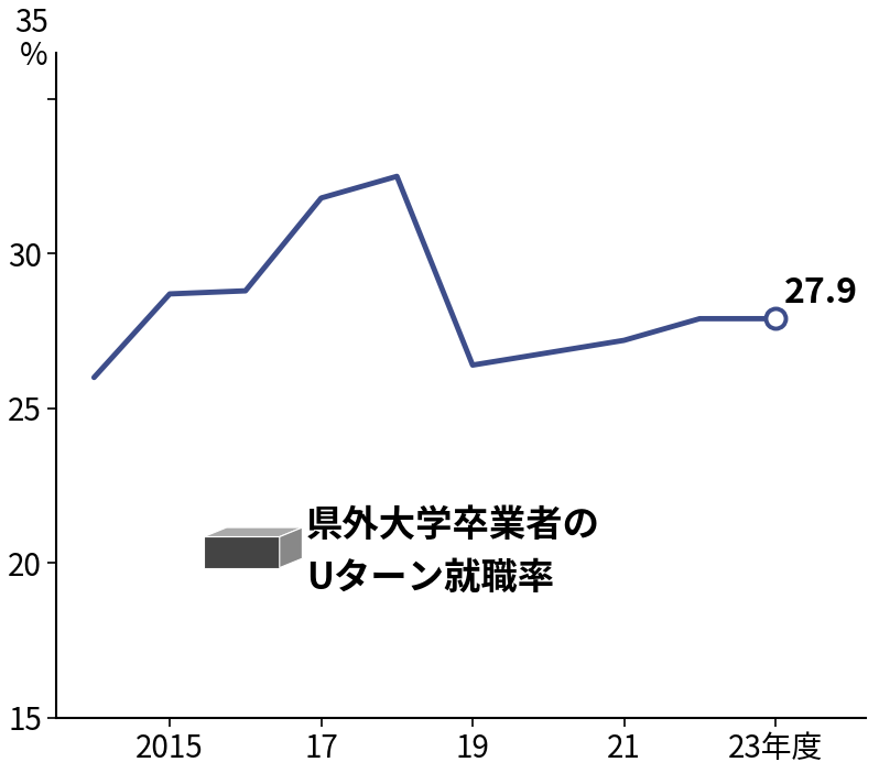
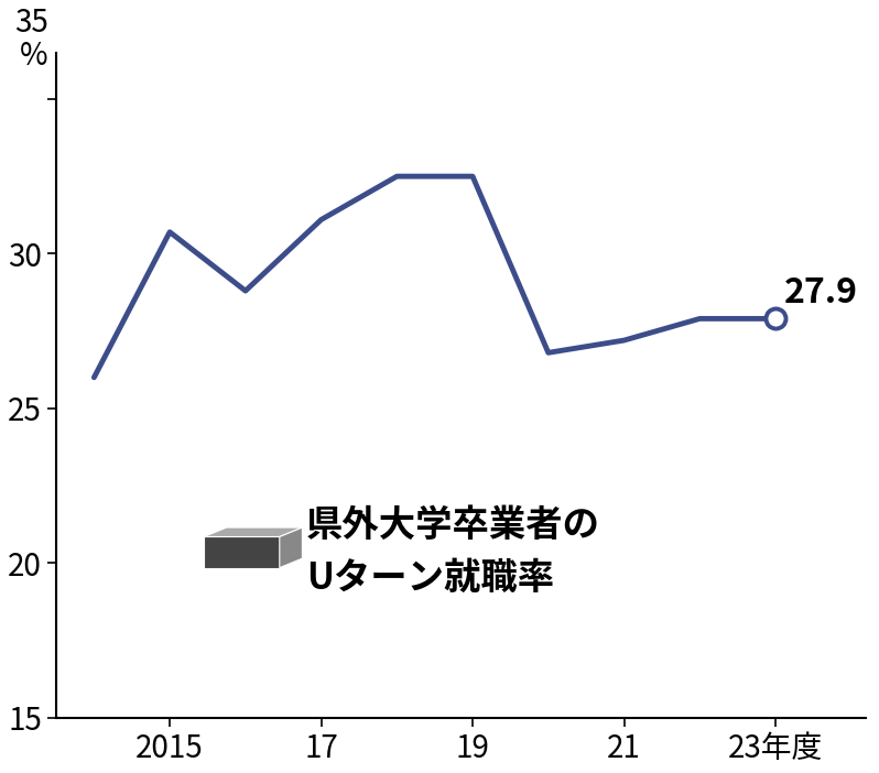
2015: 28.7 -> 30.7
17: 31.8 -> 31.1
19: 26.4 -> 32.5
